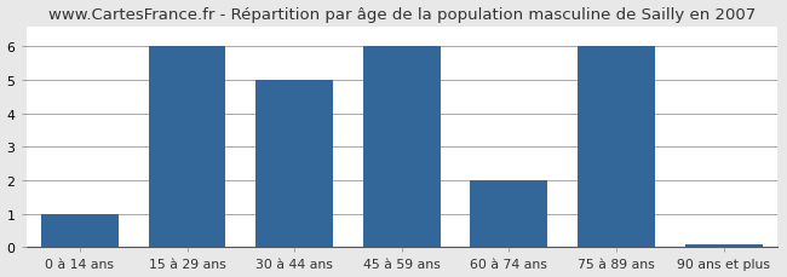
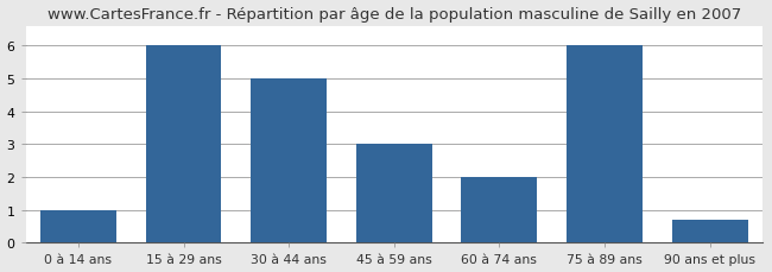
45 à 59 ans: 6.00 -> 3.00
90 ans et plus: 0.07 -> 0.70
